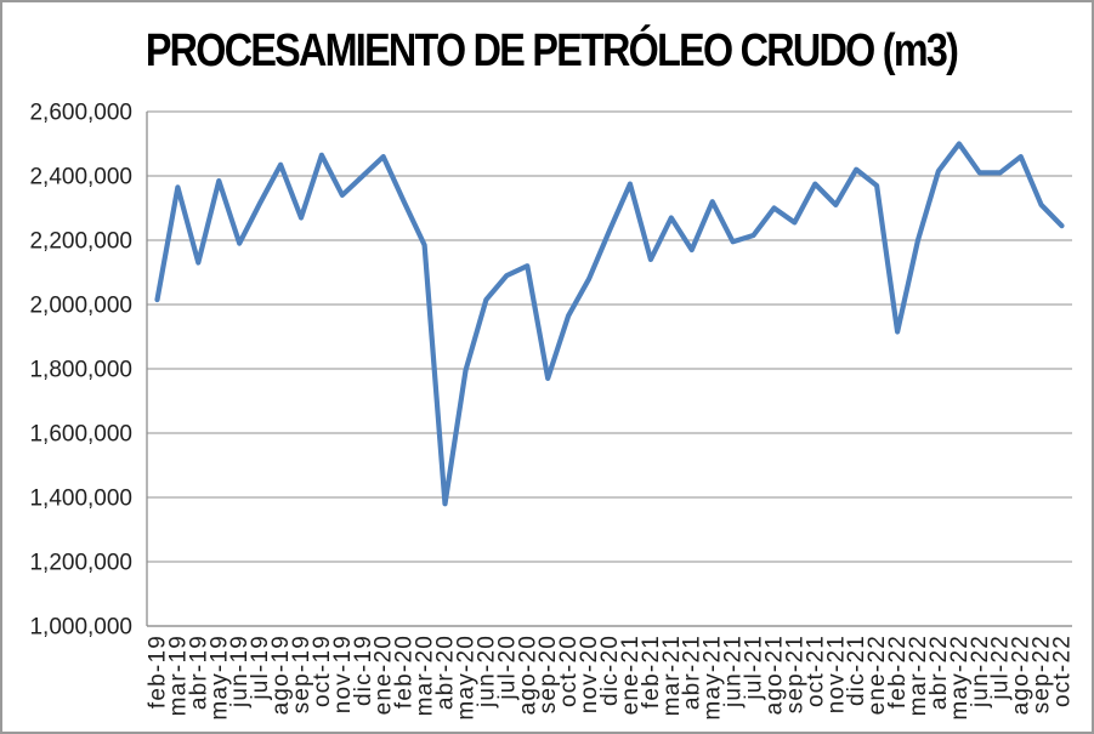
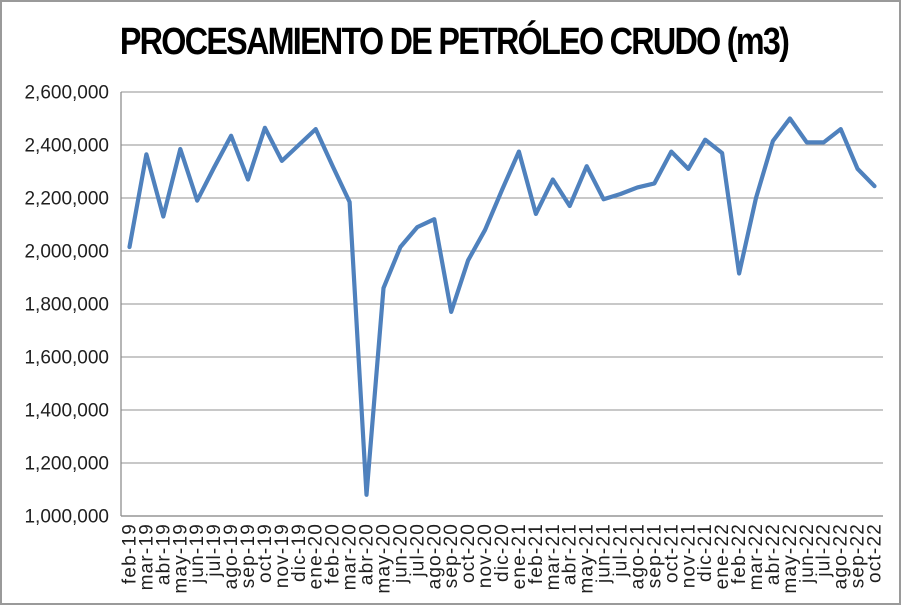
abr-20: 1380000 -> 1080000
may-20: 1800000 -> 1860000
ago-21: 2300000 -> 2240000
